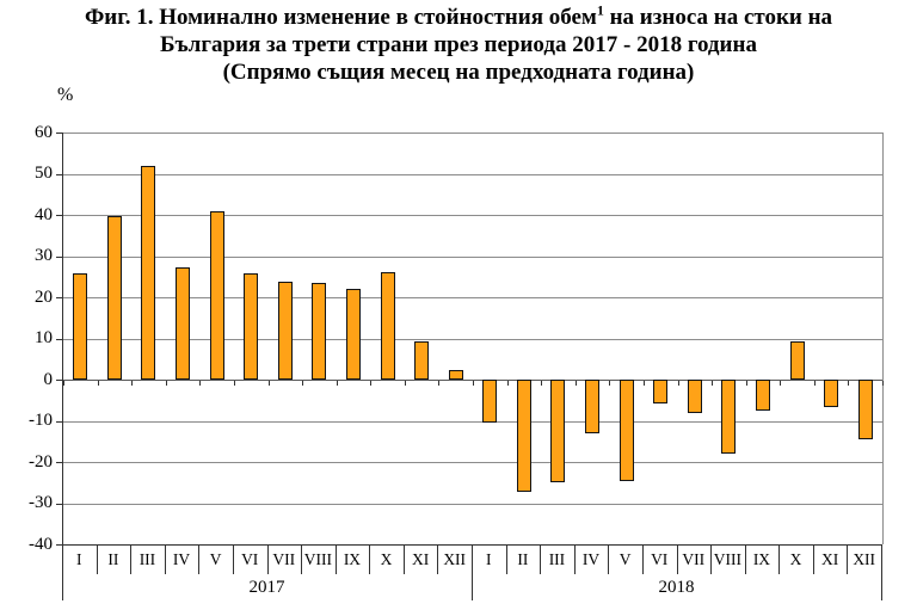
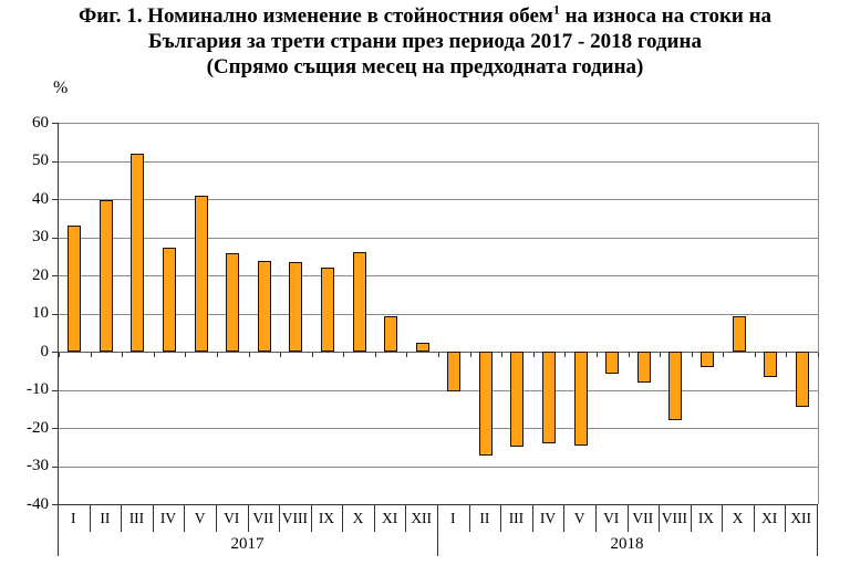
2017/I: 26 -> 33
2018/IV: -13 -> -24
2018/IX: -7 -> -4
